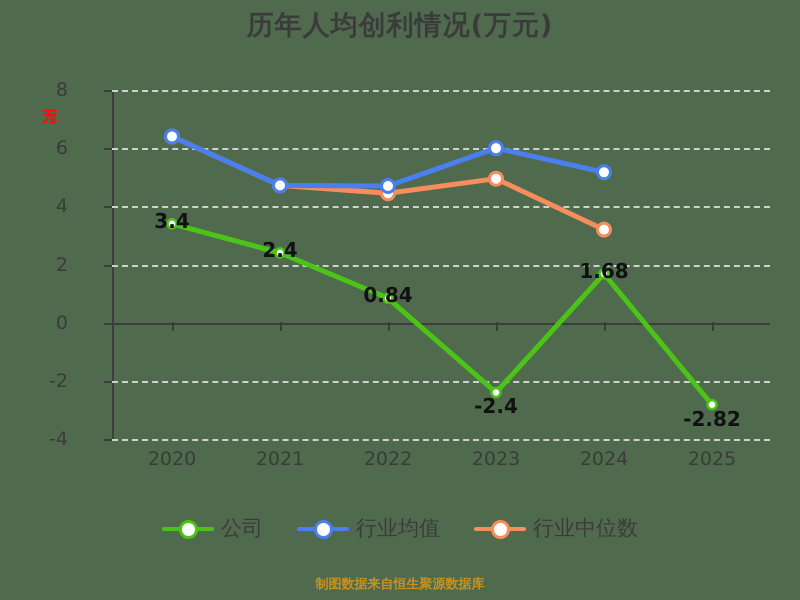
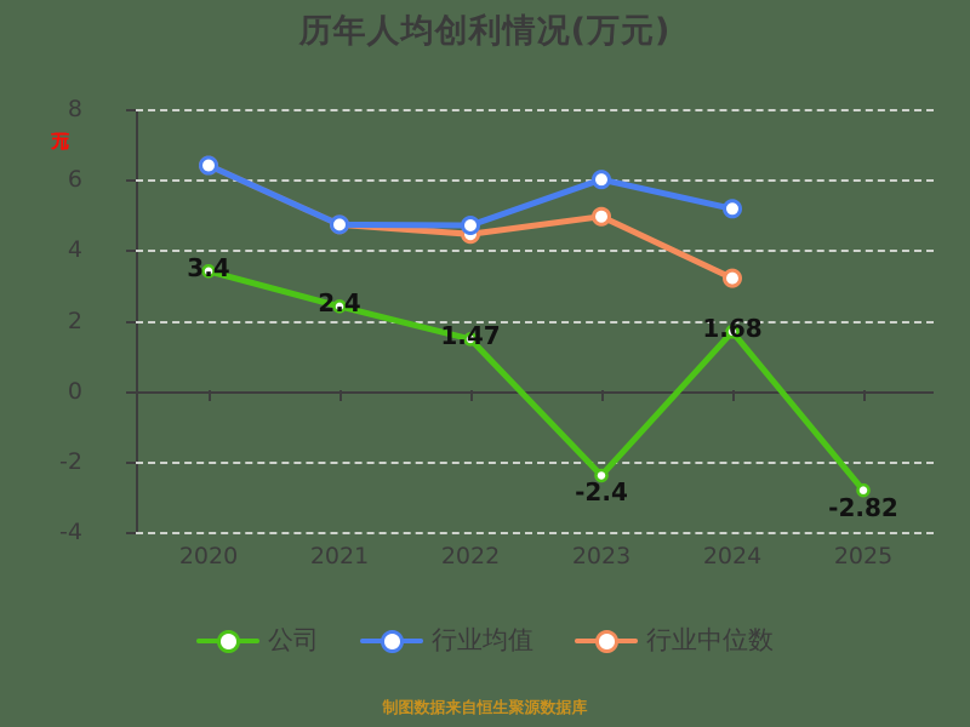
公司/2022: 0.84 -> 1.47
